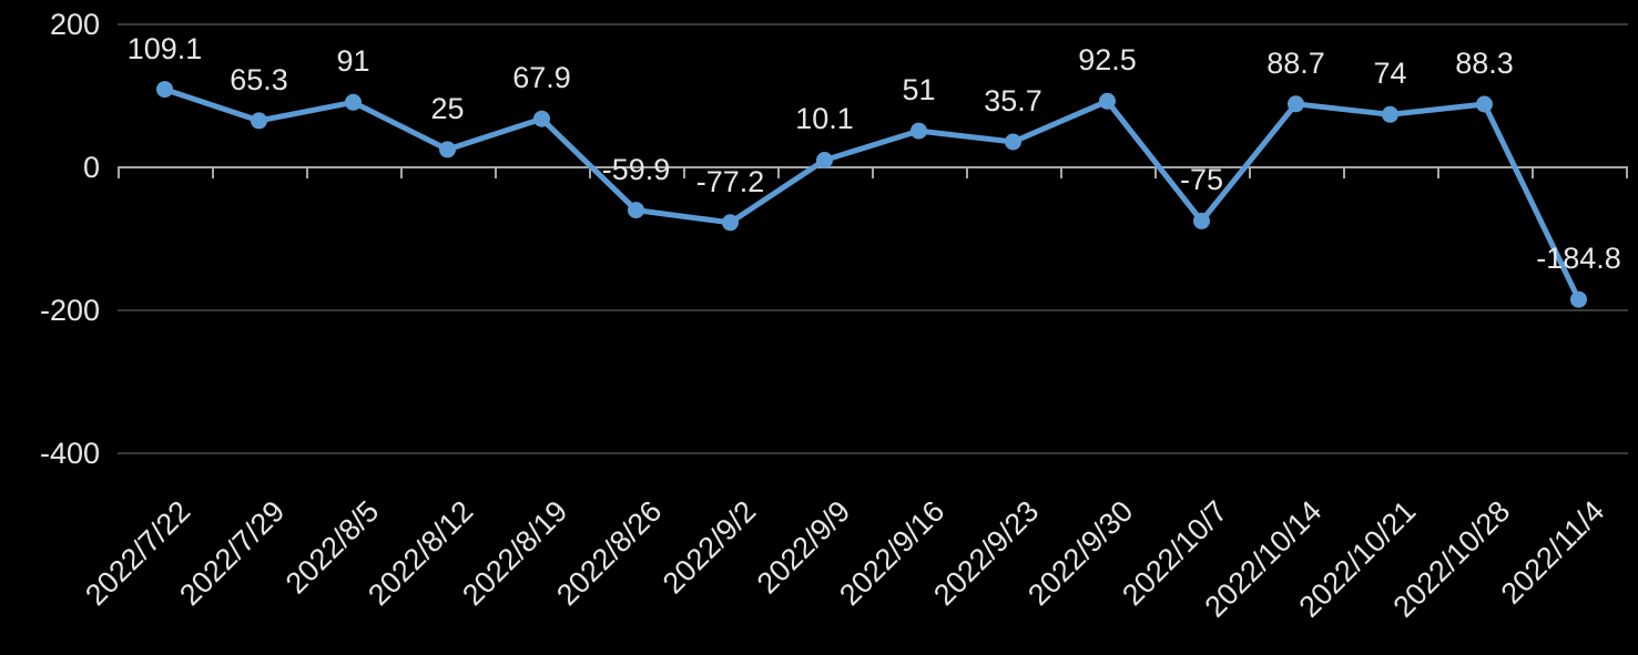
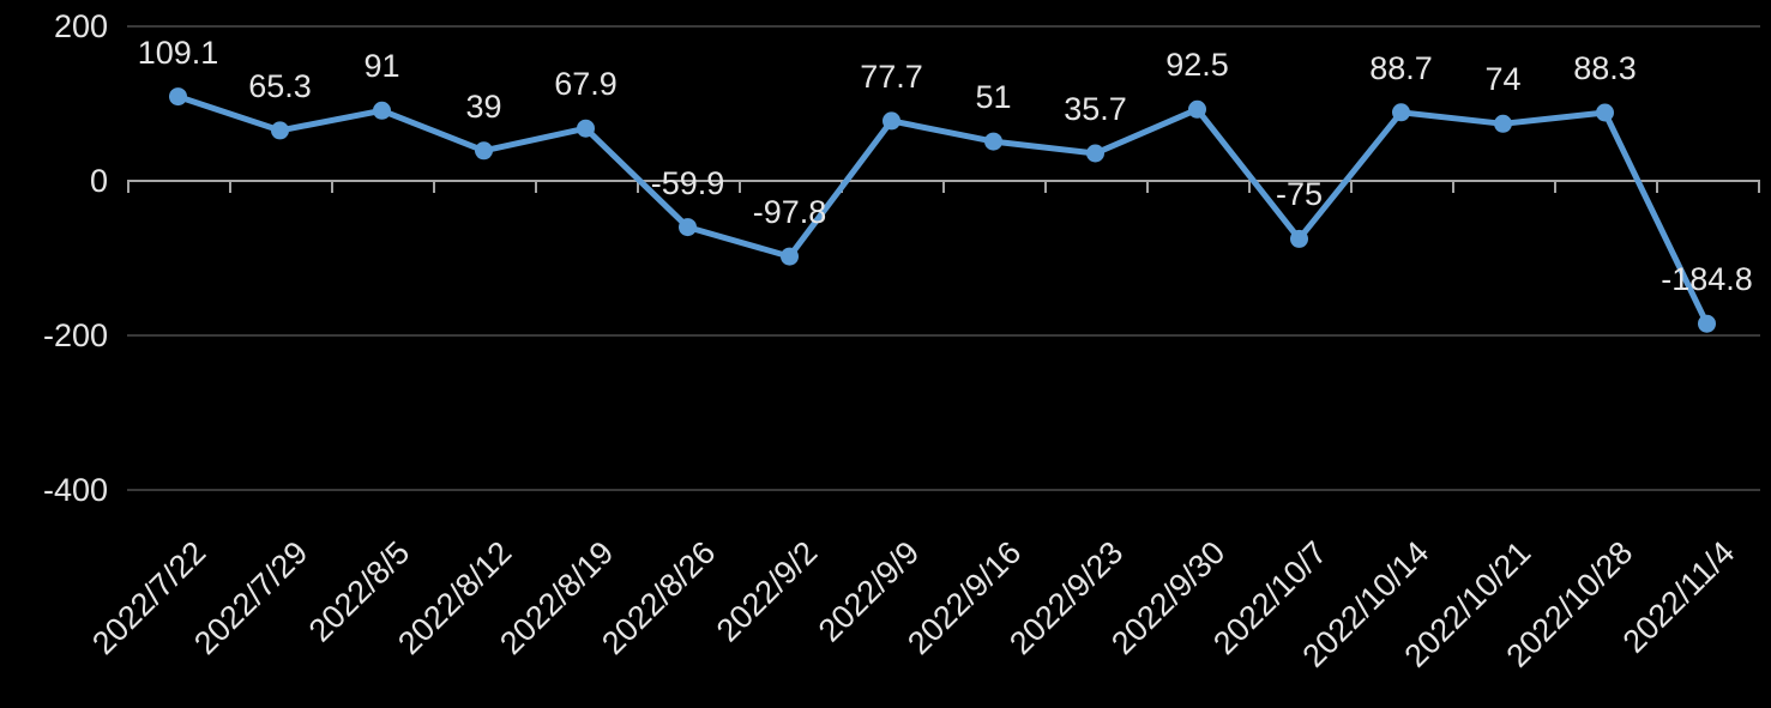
2022/8/12: 25 -> 39
2022/9/2: -77.2 -> -97.8
2022/9/9: 10.1 -> 77.7
